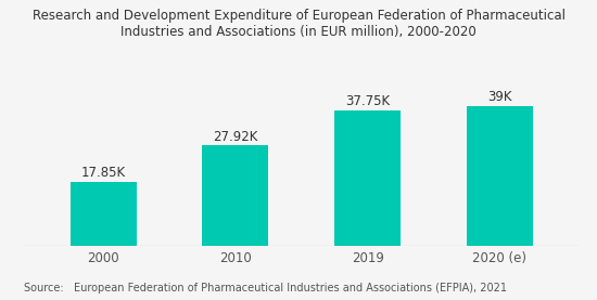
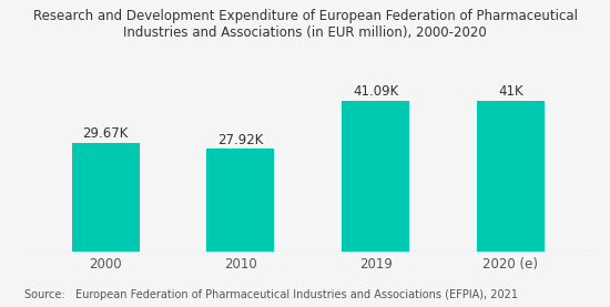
2000: 17.85K -> 29.67K
2019: 37.75K -> 41.09K
2020 (e): 39K -> 41K
